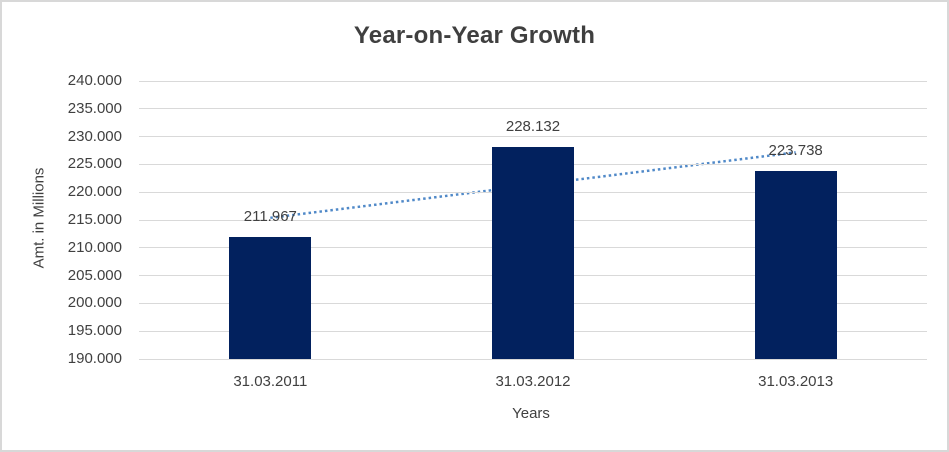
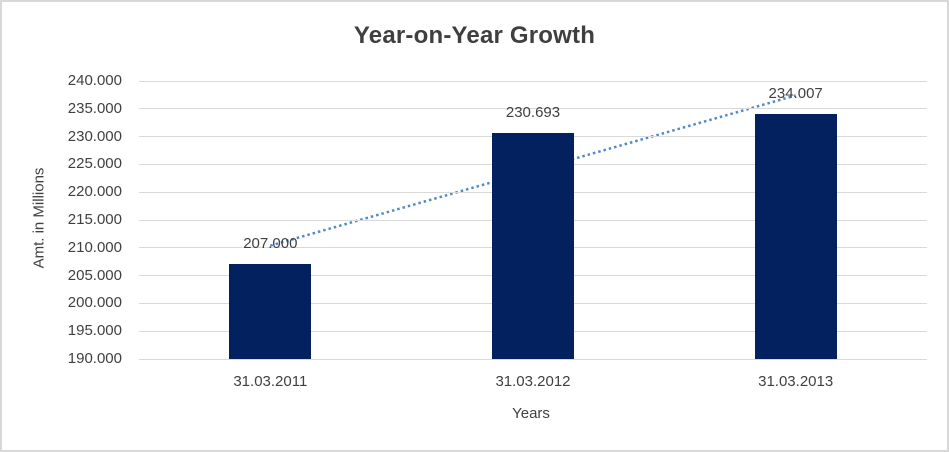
31.03.2011: 211.967 -> 207.000
31.03.2012: 228.132 -> 230.693
31.03.2013: 223.738 -> 234.007
